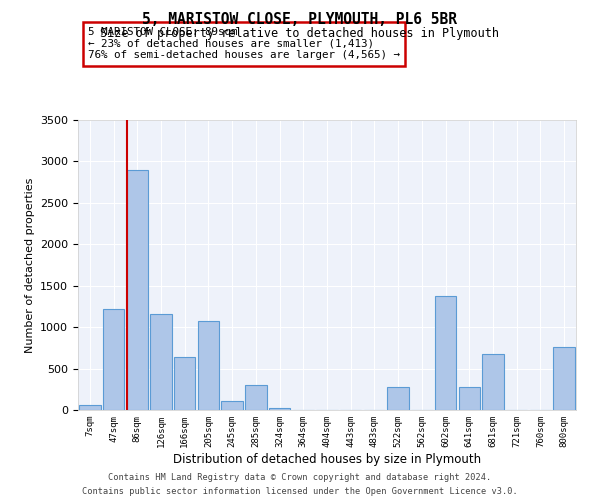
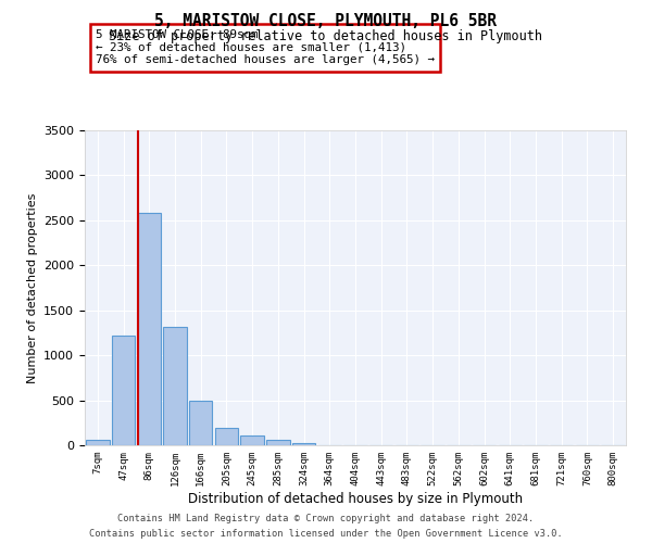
86sqm: 2900 -> 2580
126sqm: 1160 -> 1320
166sqm: 640 -> 490
205sqm: 1080 -> 200
285sqm: 300 -> 60
522sqm: 280 -> 0
602sqm: 1380 -> 0
641sqm: 280 -> 0
681sqm: 680 -> 0
800sqm: 760 -> 0
